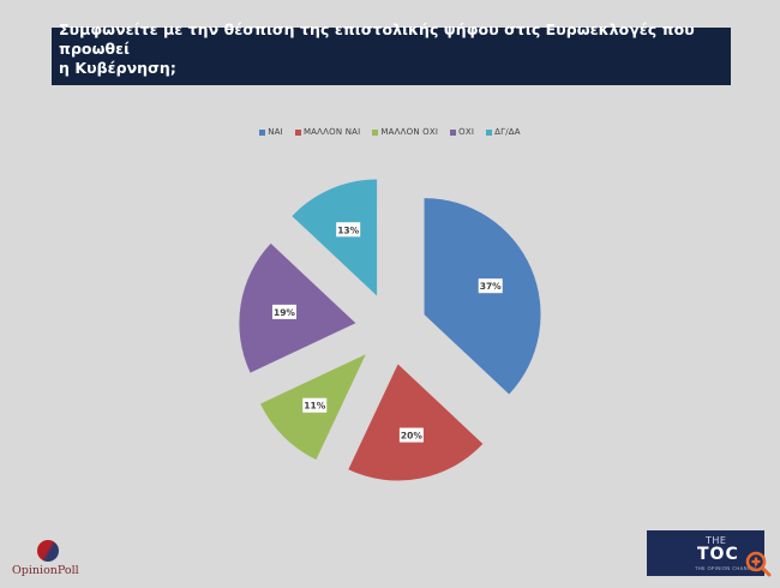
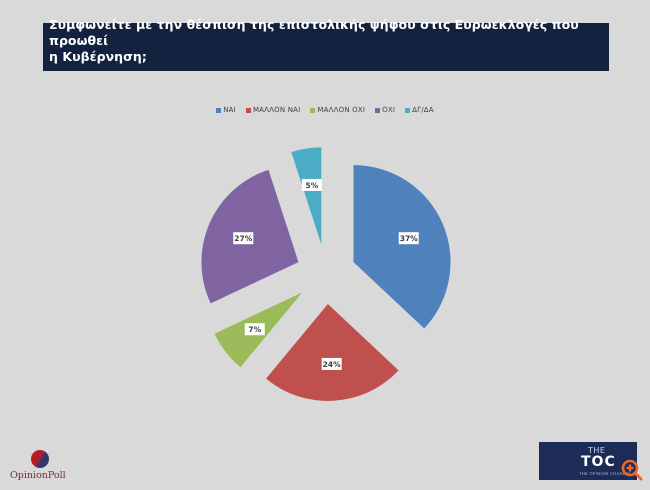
ΜΑΛΛΟΝ ΝΑΙ: 20% -> 24%
ΜΑΛΛΟΝ ΟΧΙ: 11% -> 7%
ΟΧΙ: 19% -> 27%
ΔΓ/ΔΑ: 13% -> 5%
